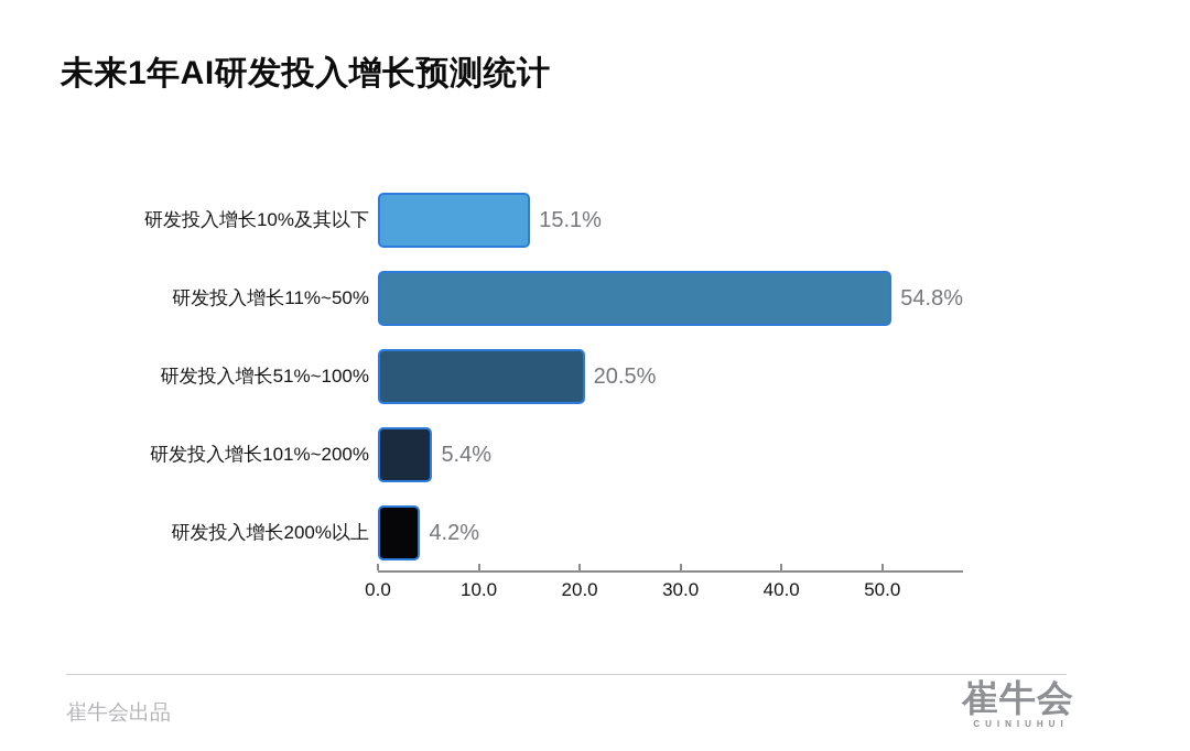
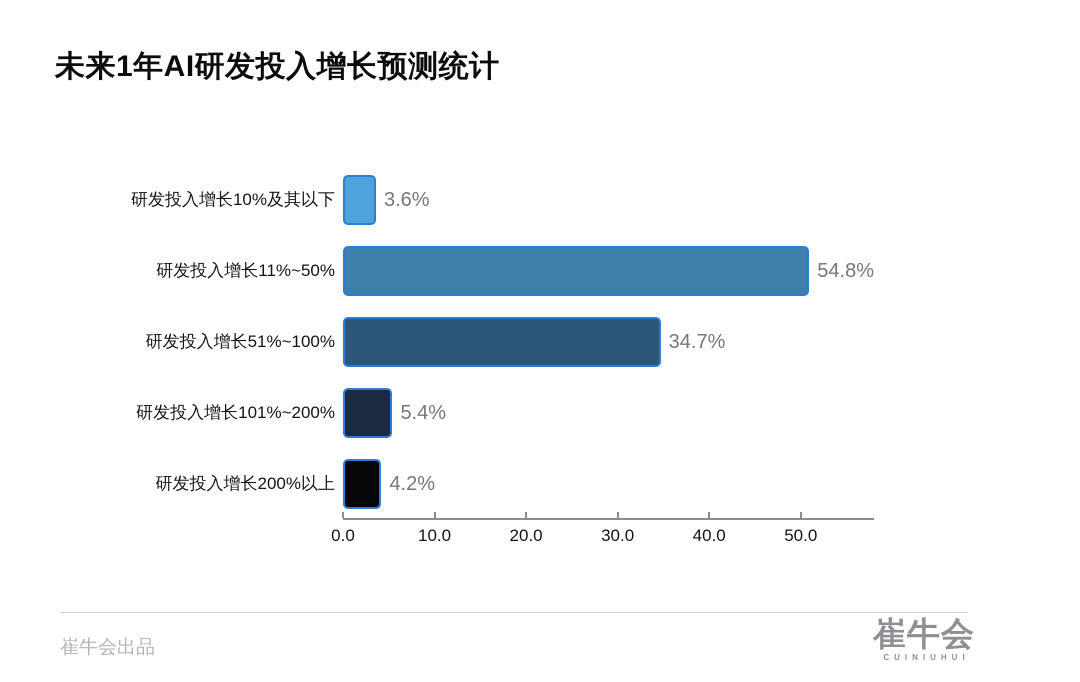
研发投入增长10%及其以下: 15.1% -> 3.6%
研发投入增长51%~100%: 20.5% -> 34.7%
